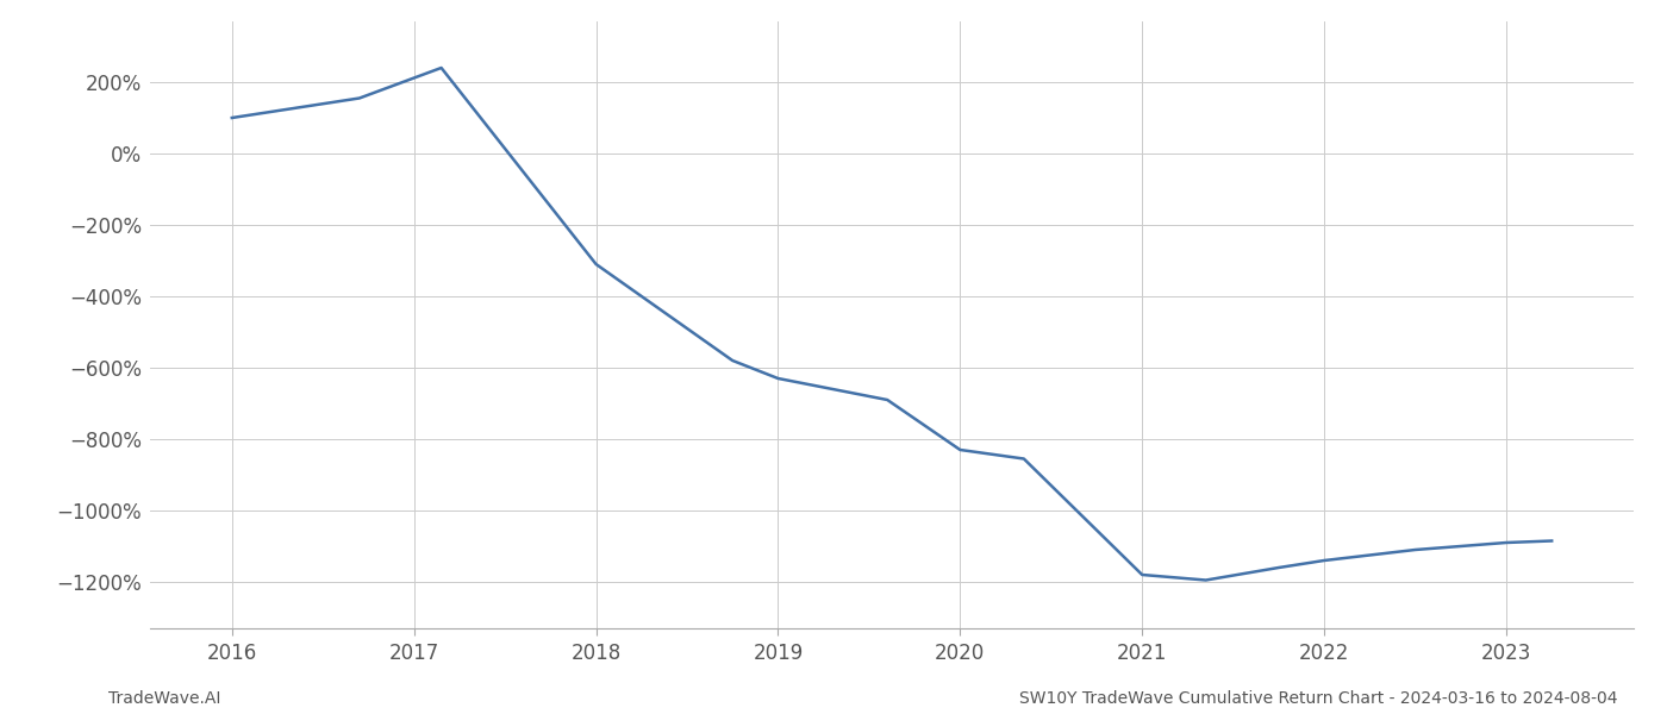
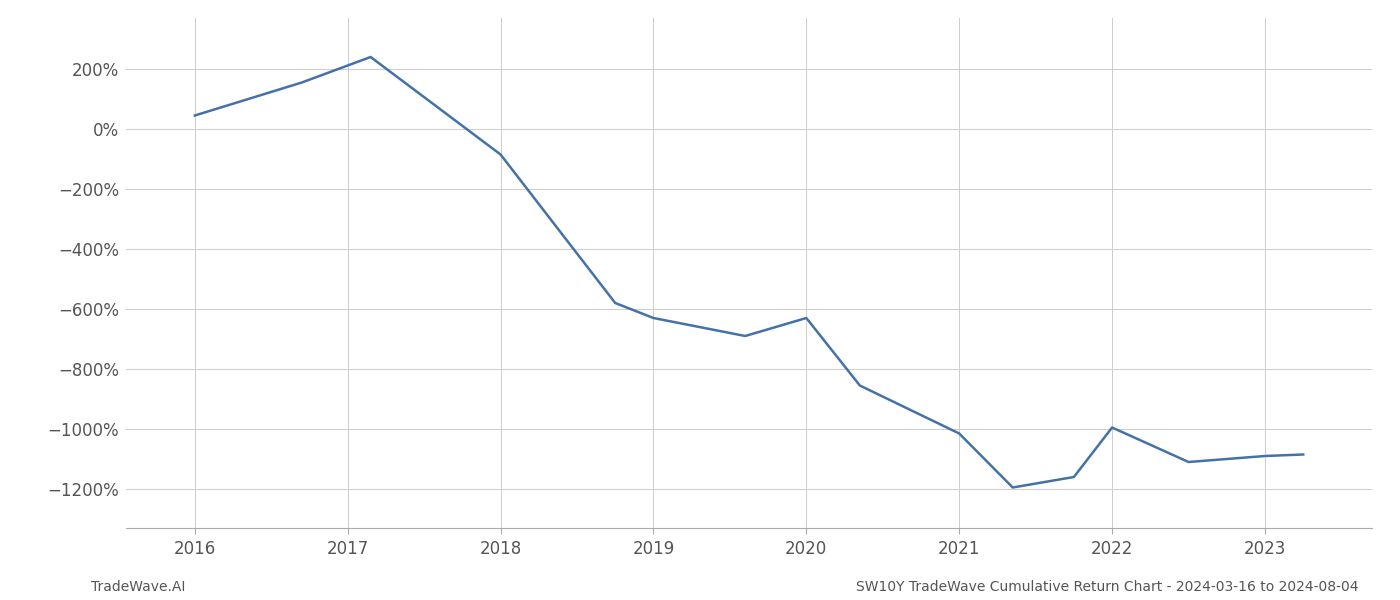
2016: 100% -> 45%
2018: -310% -> -85%
2020: -830% -> -630%
2021: -1180% -> -1015%
2022: -1140% -> -995%
